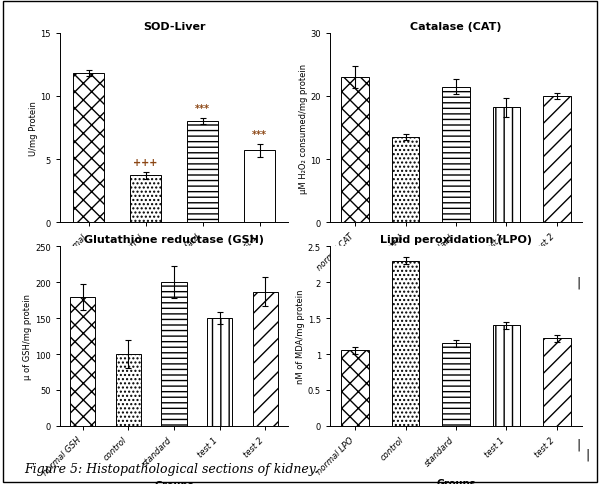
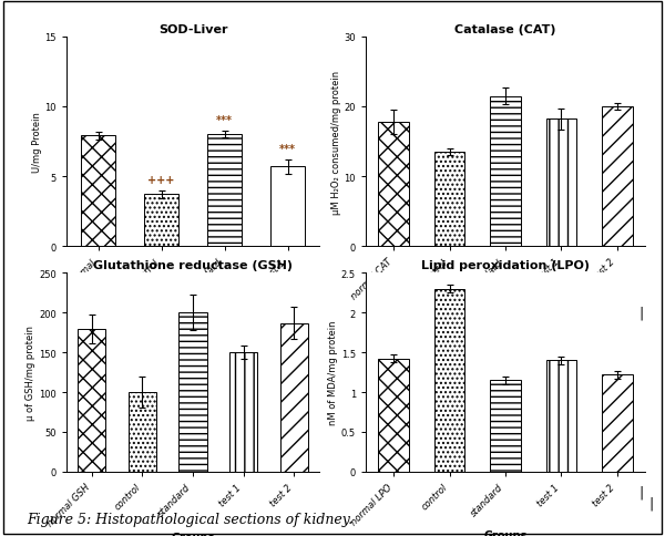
SOD-Liver/Normal: 11.8 -> 7.9
Catalase (CAT)/normal CAT: 23.0 -> 17.8
normal LPO: 1.05 -> 1.42
